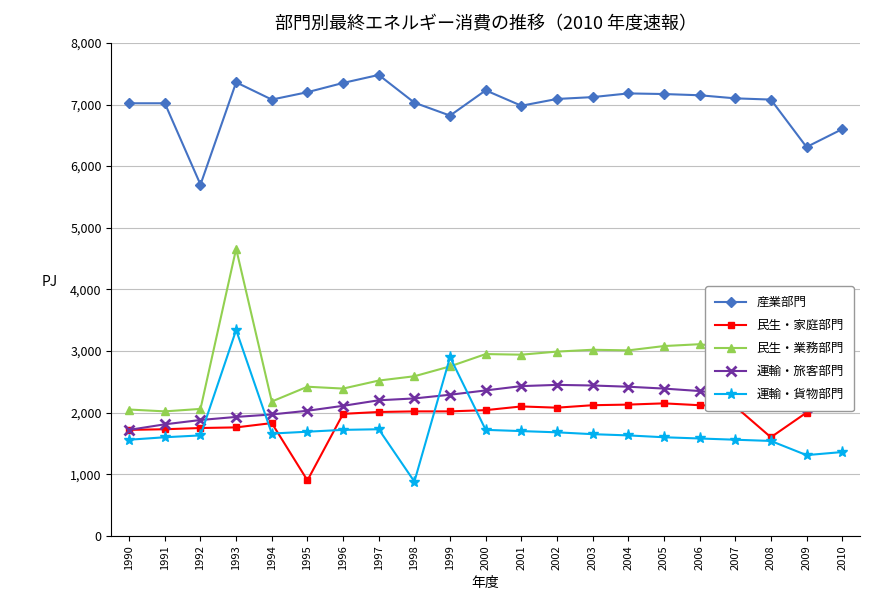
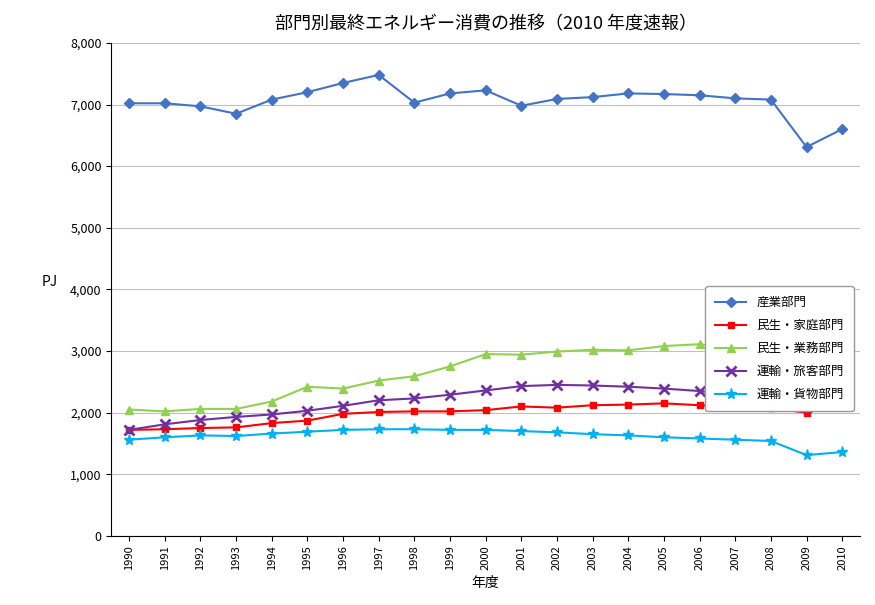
産業部門/1992: 5,700 -> 6,970
産業部門/1993: 7,360 -> 6,850
民生・業務部門/1993: 4,660 -> 2,060
運輸・貨物部門/1993: 3,340 -> 1,620
民生・家庭部門/1995: 900 -> 1,870
運輸・貨物部門/1998: 880 -> 1,730
産業部門/1999: 6,820 -> 7,180
運輸・貨物部門/1999: 2,900 -> 1,720
民生・家庭部門/2008: 1,600 -> 2,070
